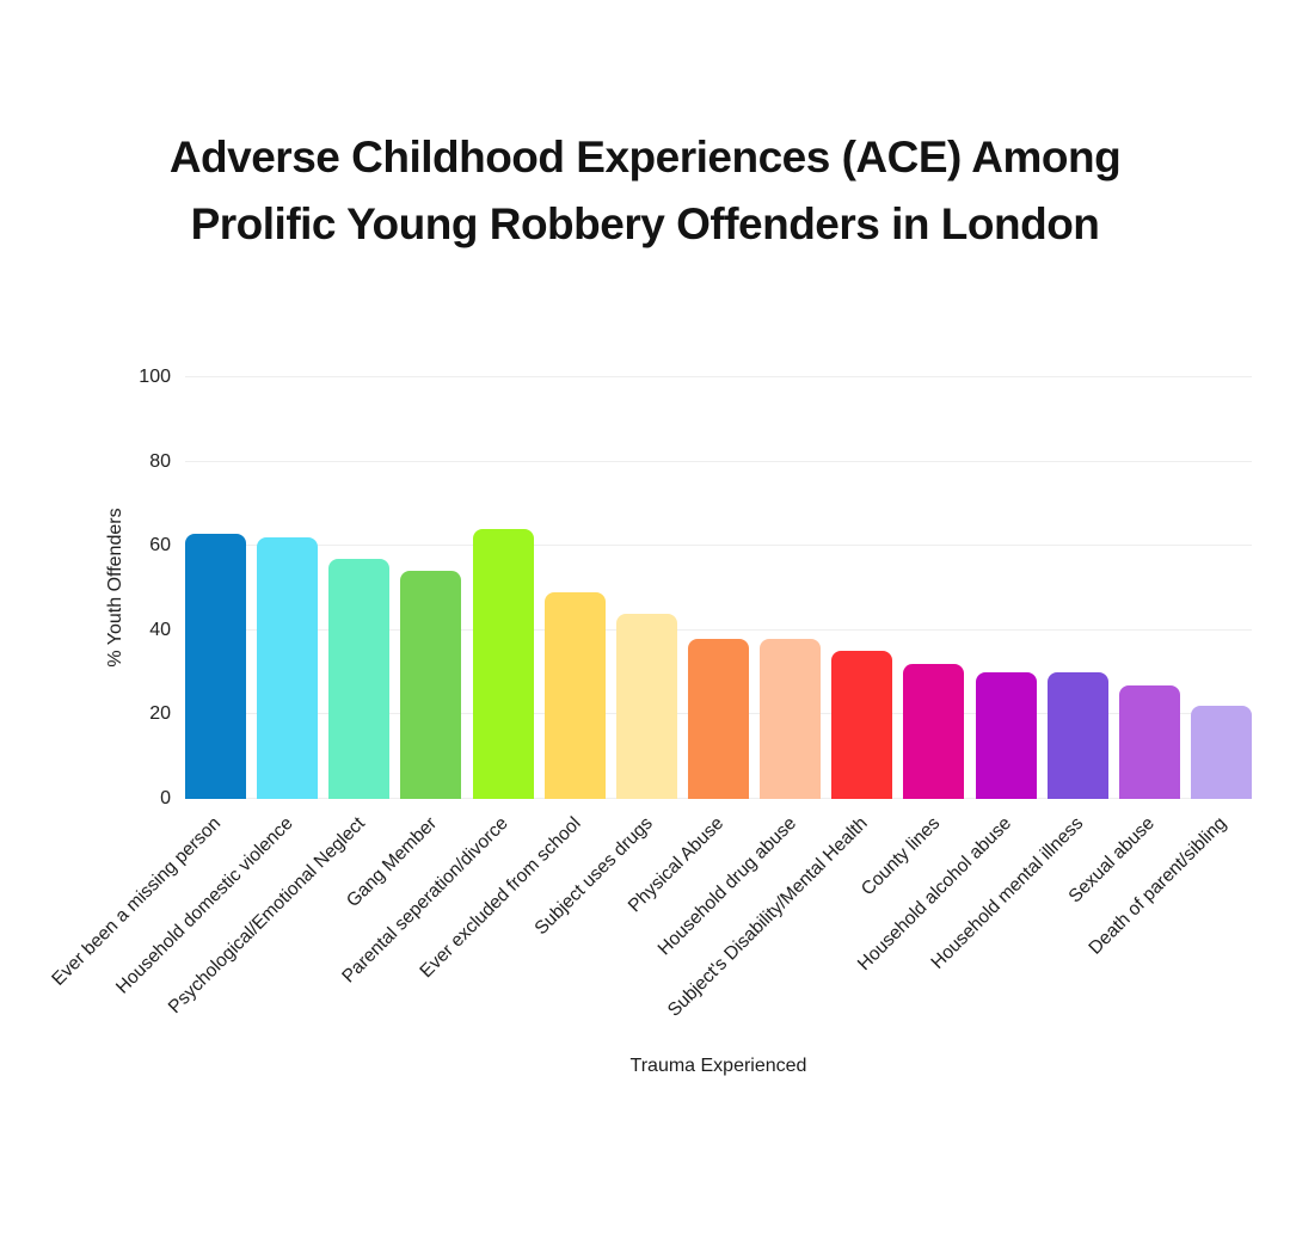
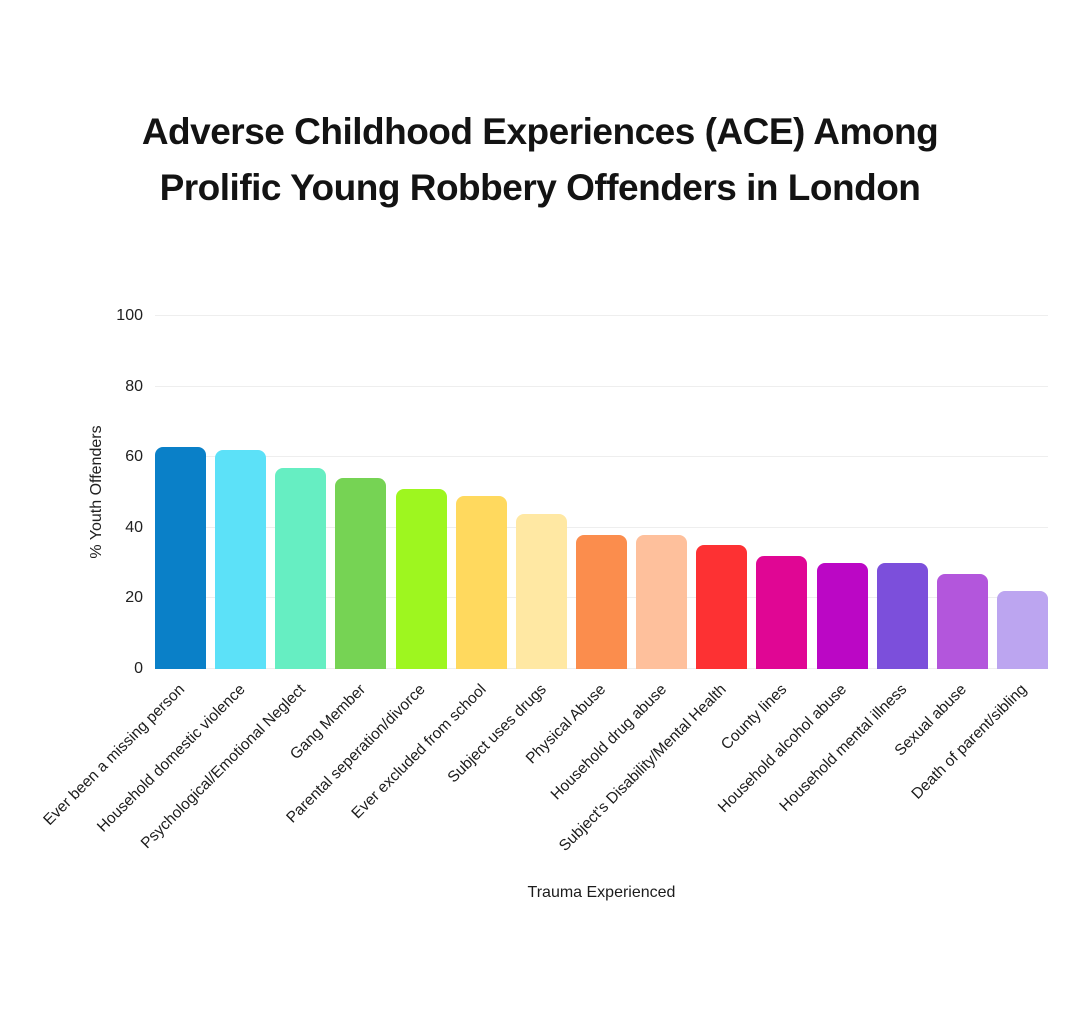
Parental seperation/divorce: 64 -> 51
